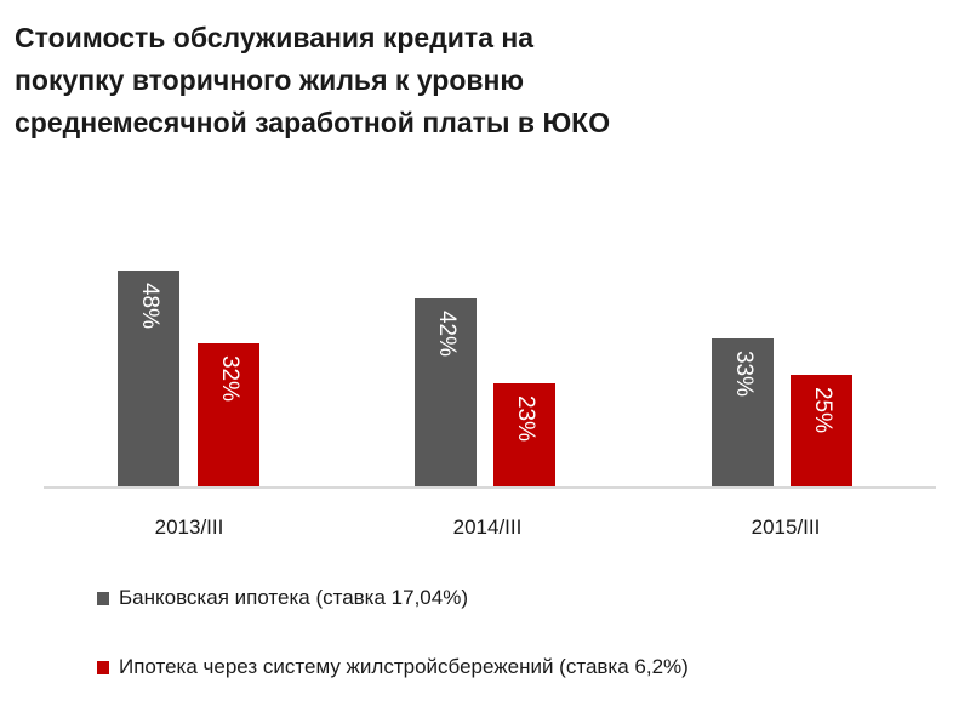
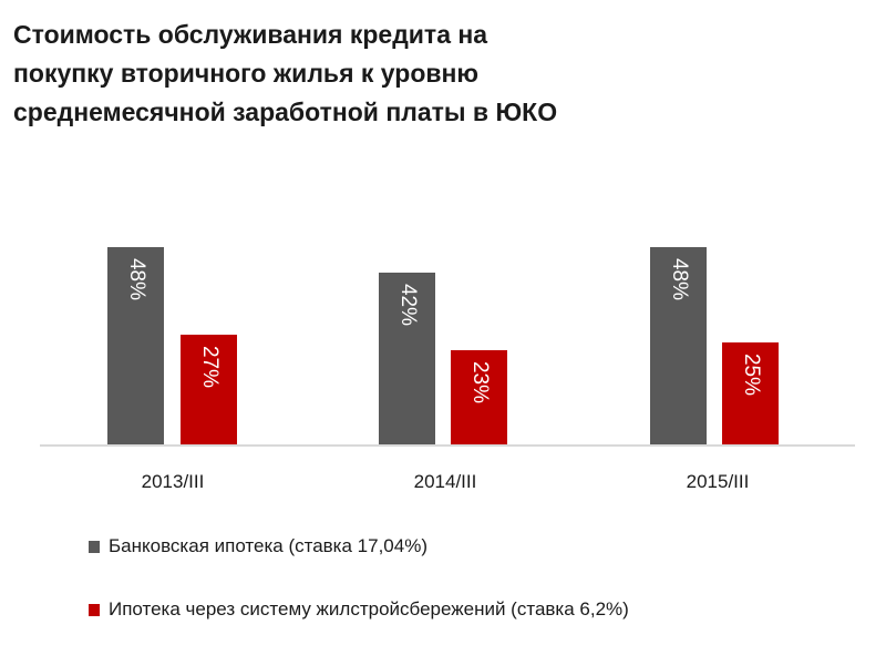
Ипотека через систему жилстройсбережений (ставка 6,2%)/2013/III: 32% -> 27%
Банковская ипотека (ставка 17,04%)/2015/III: 33% -> 48%
